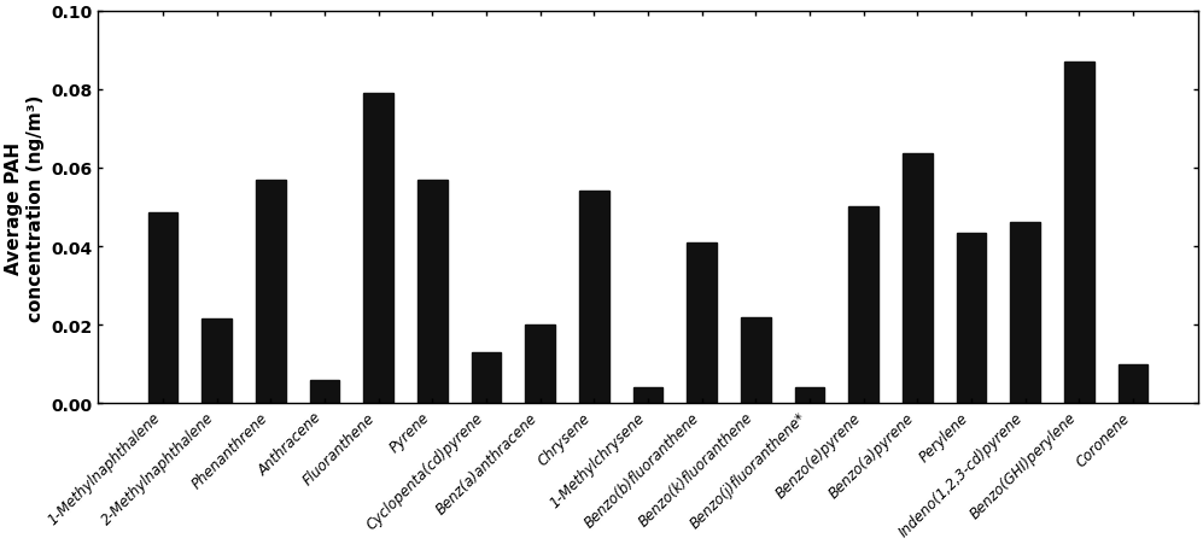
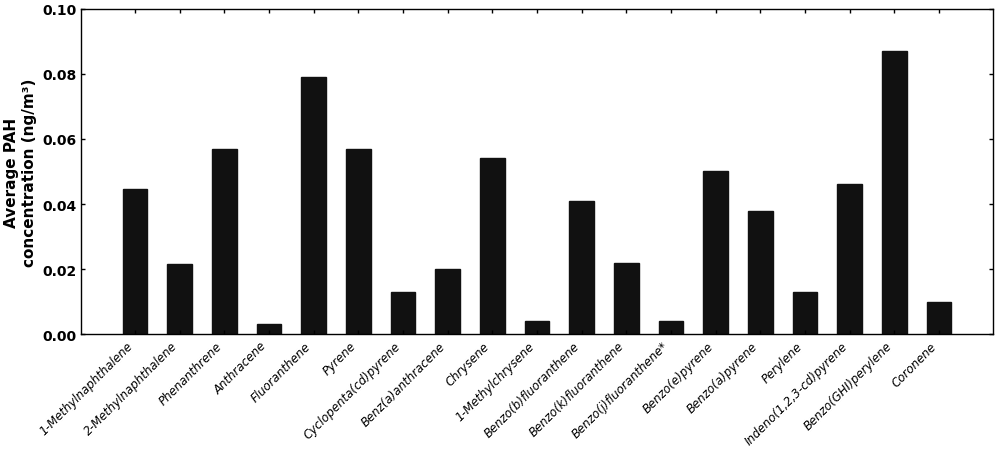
1-Methylnaphthalene: 0.0485 -> 0.0445
Anthracene: 0.0060 -> 0.0030
Benzo(a)pyrene: 0.0635 -> 0.0380
Perylene: 0.0435 -> 0.0130
